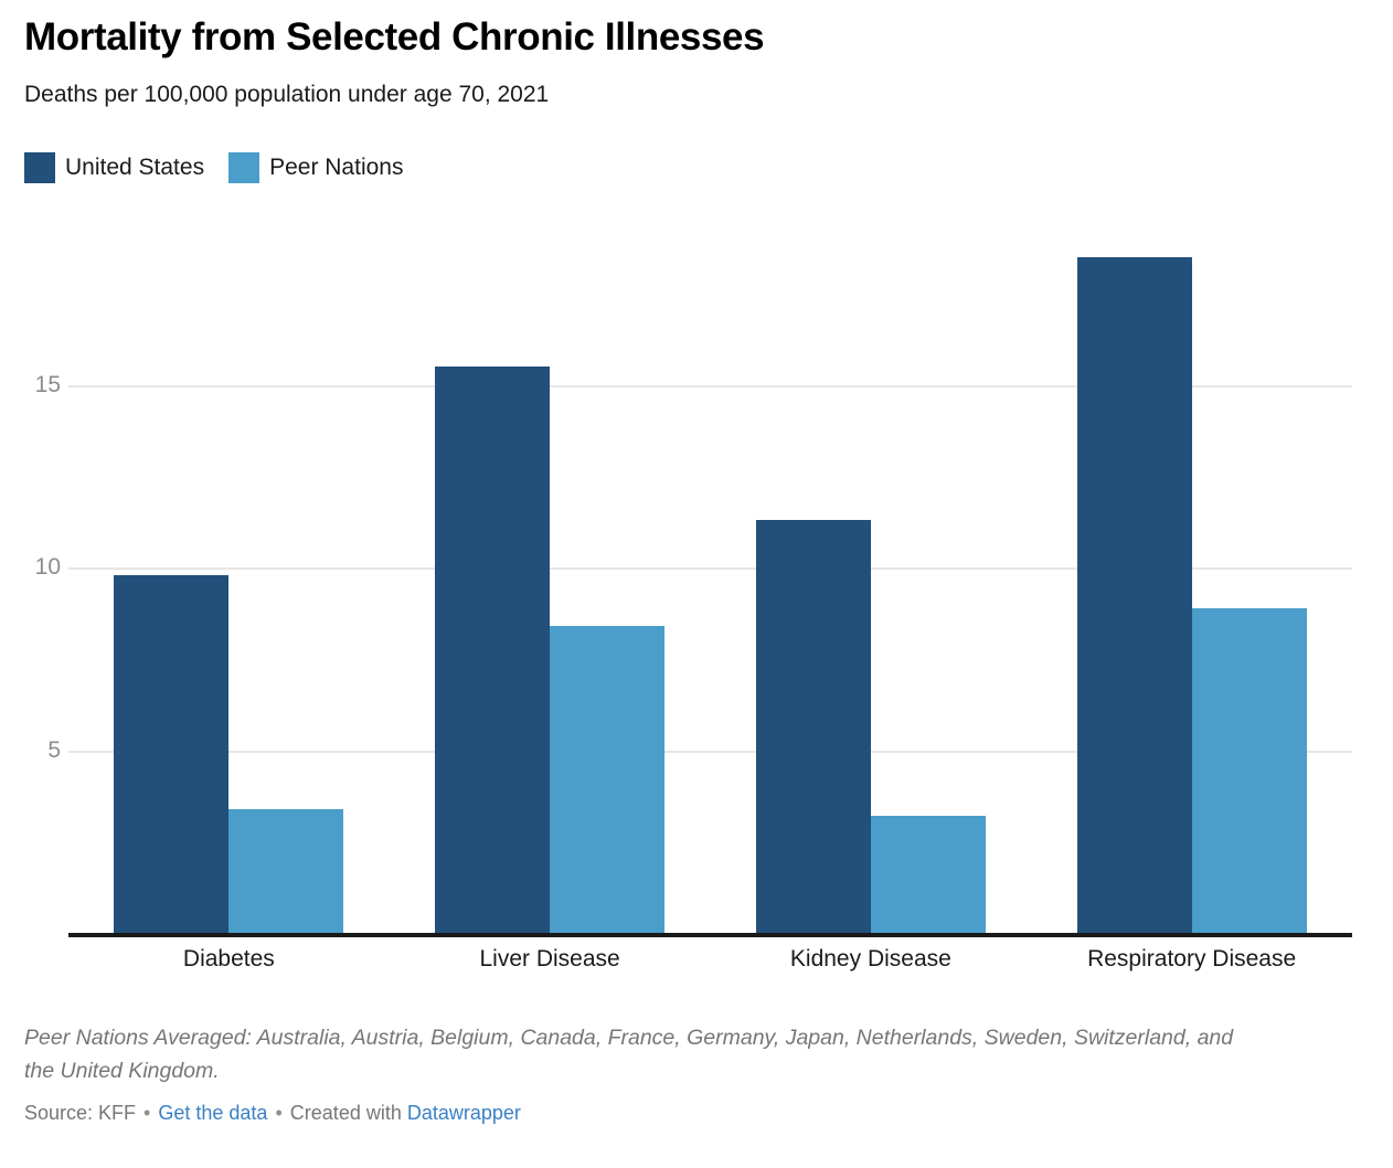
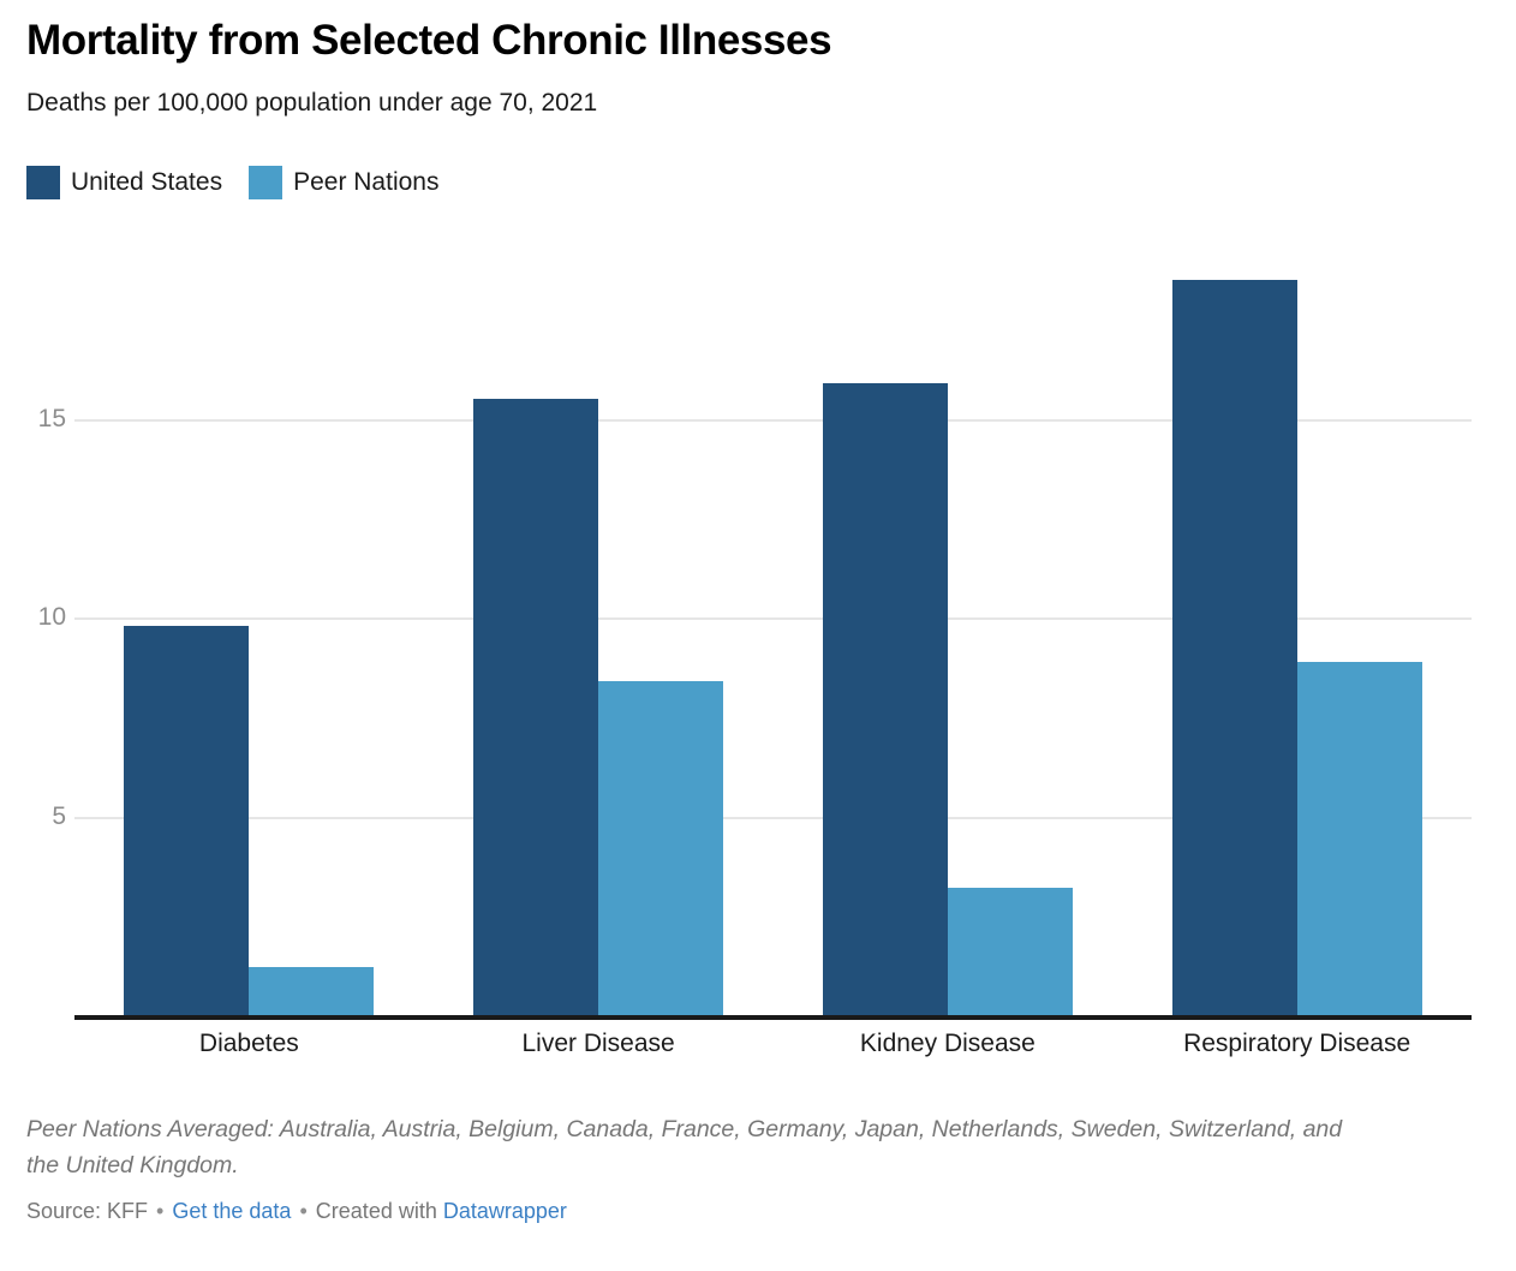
Peer Nations/Diabetes: 3.4 -> 1.2
United States/Kidney Disease: 11.3 -> 15.9
